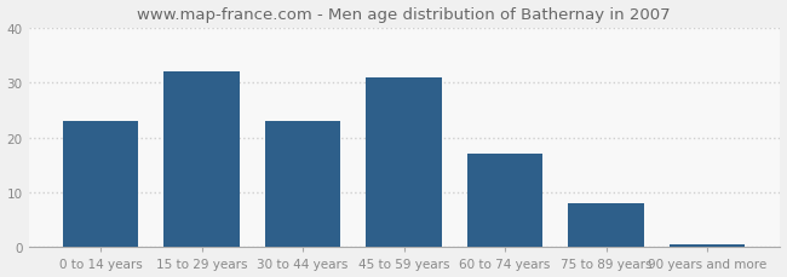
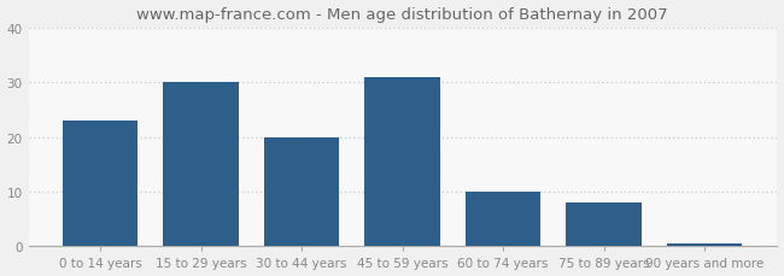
15 to 29 years: 32.0 -> 30.0
30 to 44 years: 23.0 -> 20.0
60 to 74 years: 17.0 -> 10.0
